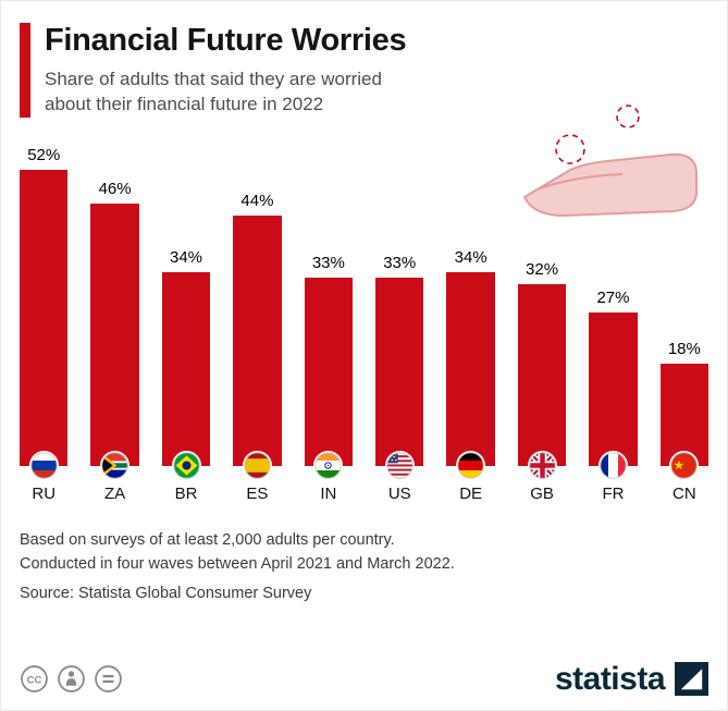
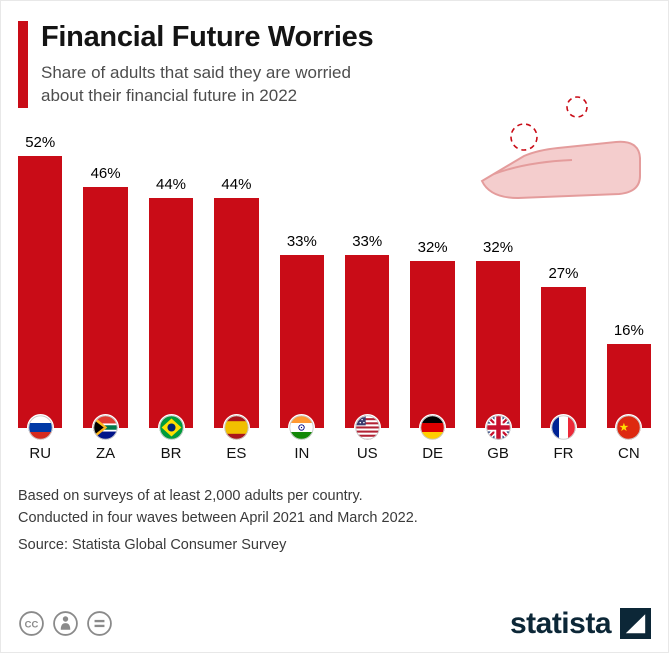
BR: 34% -> 44%
DE: 34% -> 32%
CN: 18% -> 16%
